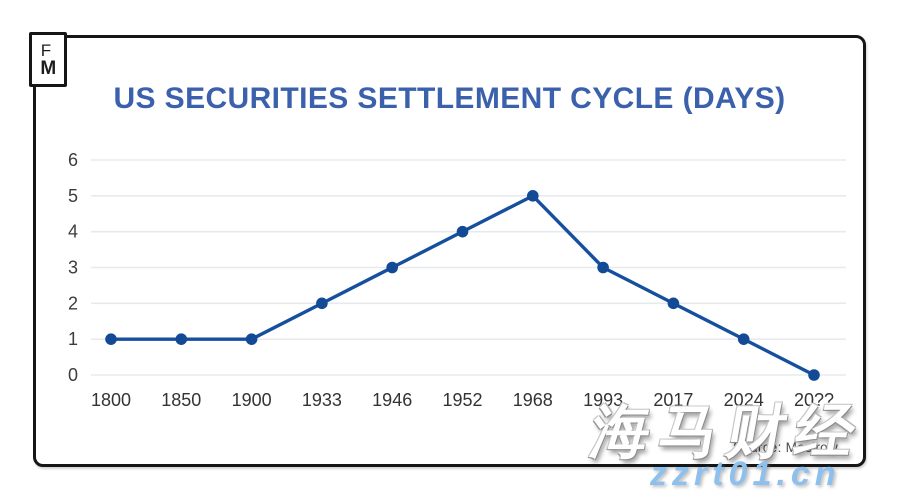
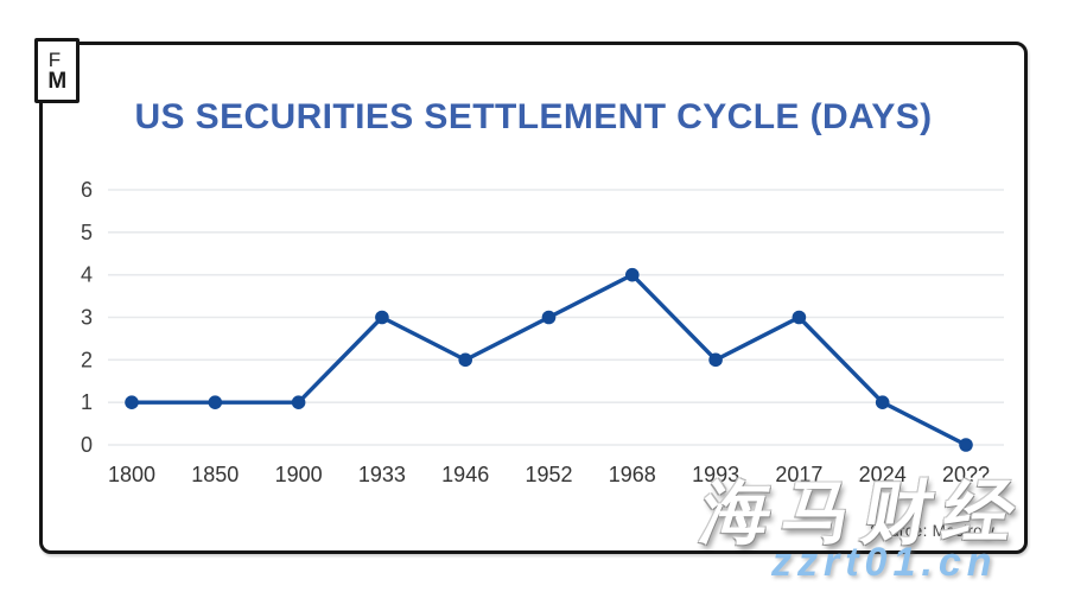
1933: 2 -> 3
1946: 3 -> 2
1952: 4 -> 3
1968: 5 -> 4
1993: 3 -> 2
2017: 2 -> 3
